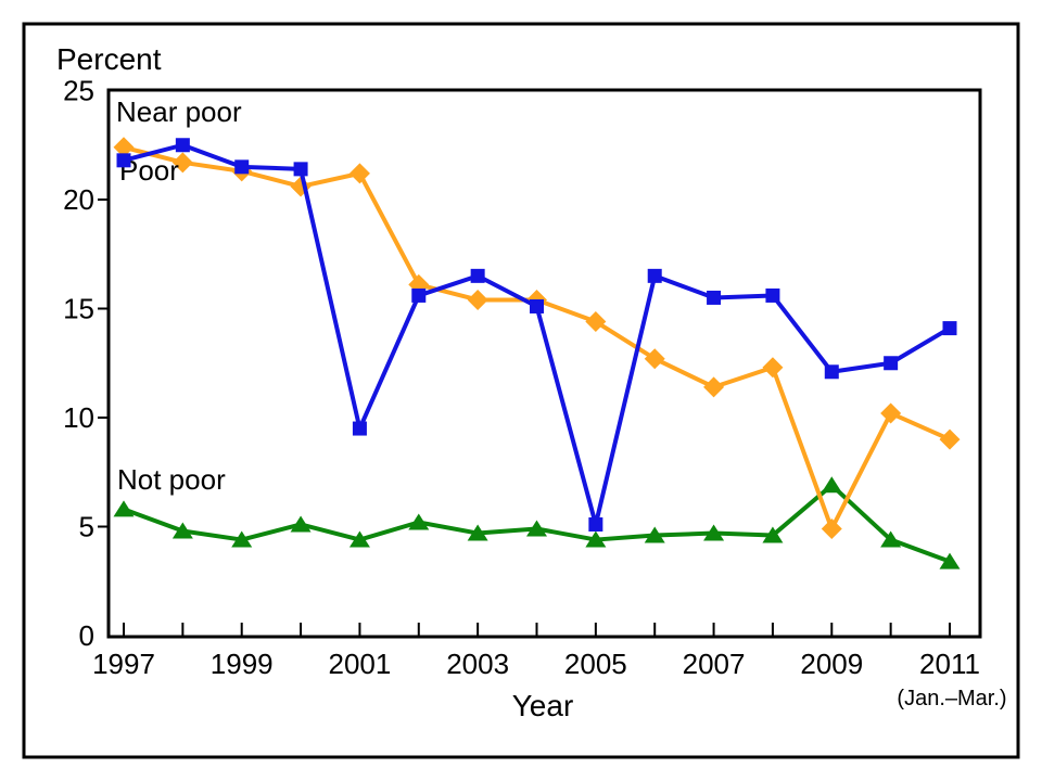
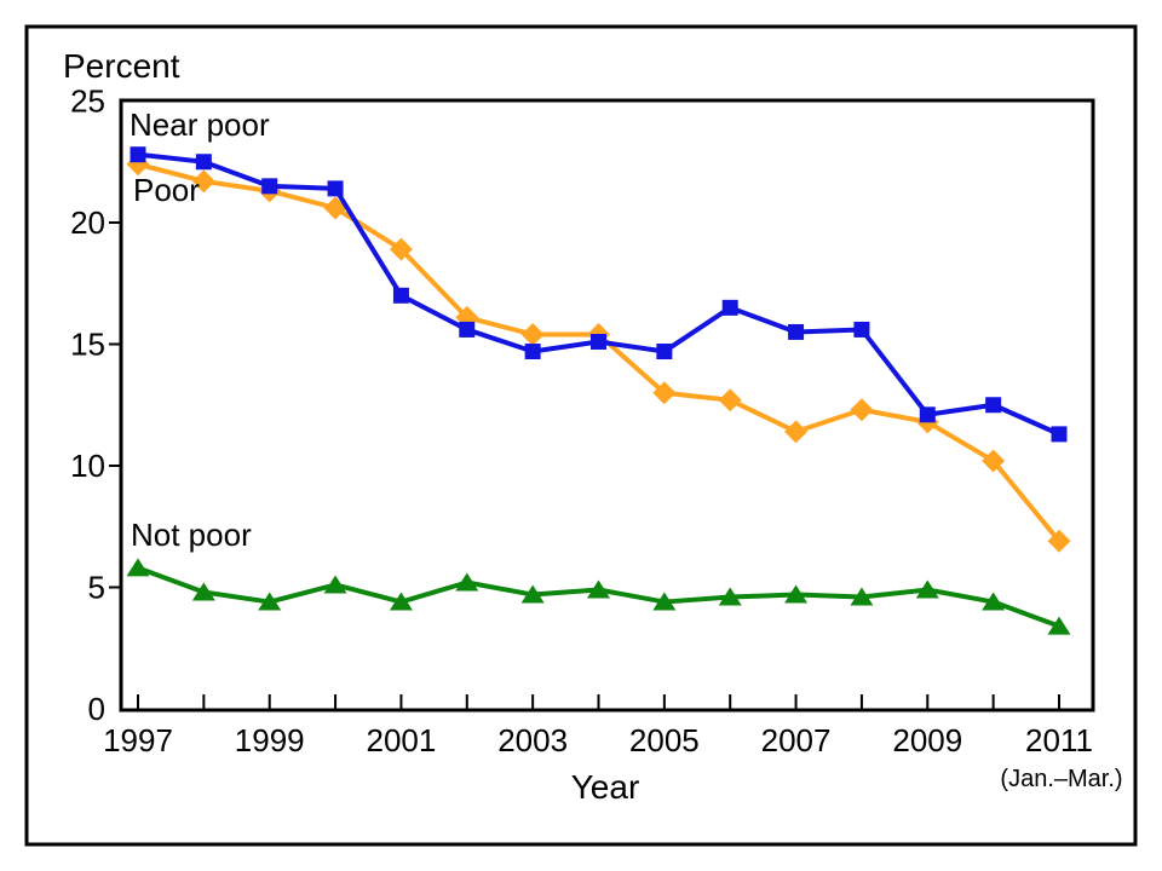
Near poor/1997: 21.8 -> 22.8
Near poor/2001: 9.5 -> 17.0
Poor/2001: 21.2 -> 18.9
Near poor/2003: 16.5 -> 14.7
Near poor/2005: 5.1 -> 14.7
Poor/2005: 14.4 -> 13.0
Poor/2009: 4.9 -> 11.8
Not poor/2009: 6.9 -> 4.9
Near poor/2011: 14.1 -> 11.3
Poor/2011: 9.0 -> 6.9
